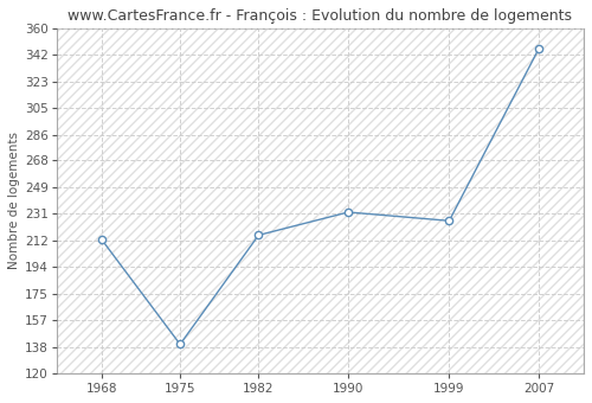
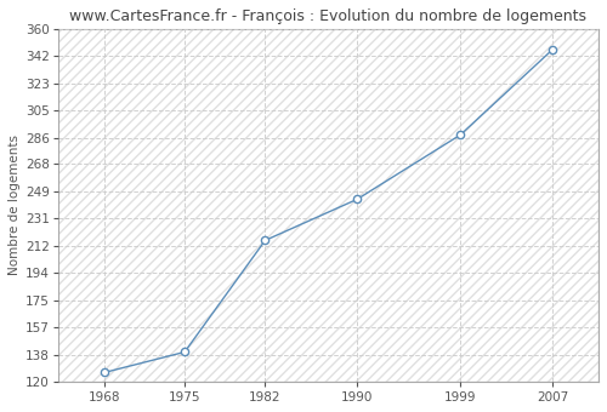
1968: 213 -> 126
1990: 232 -> 244
1999: 226 -> 288
